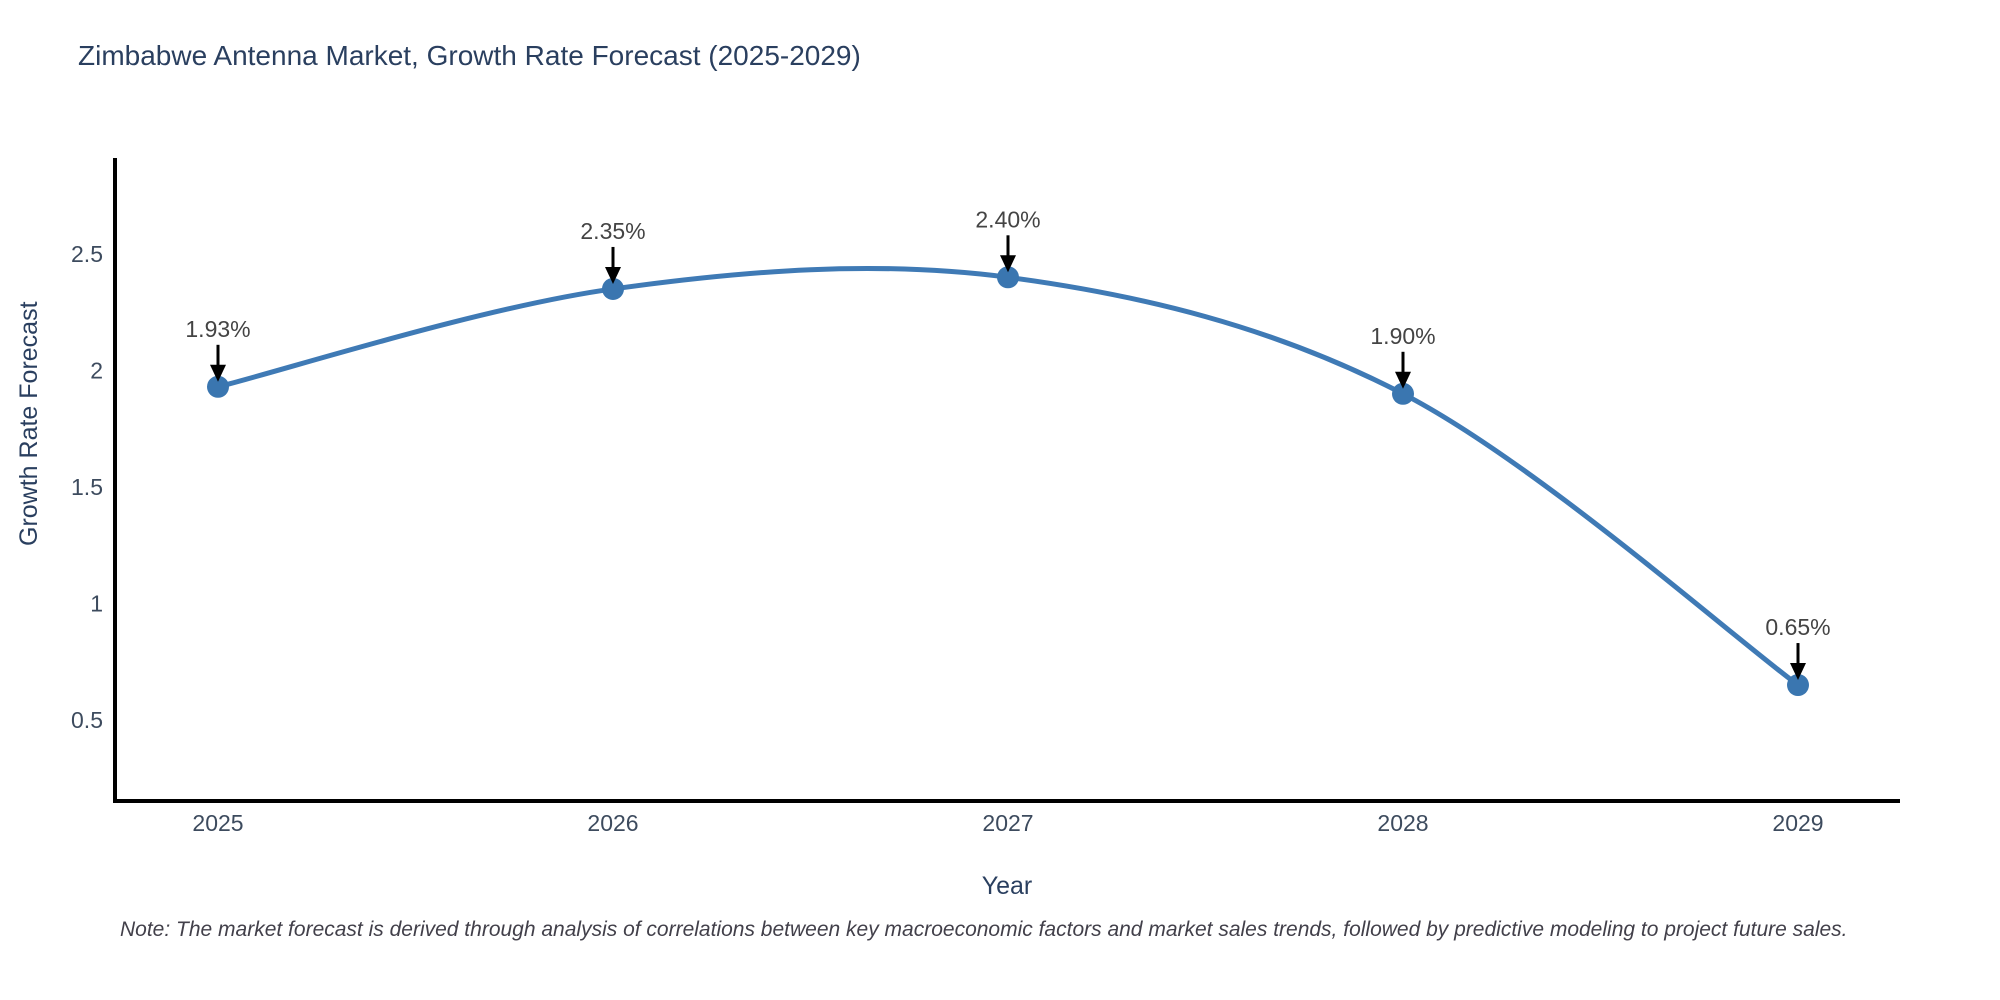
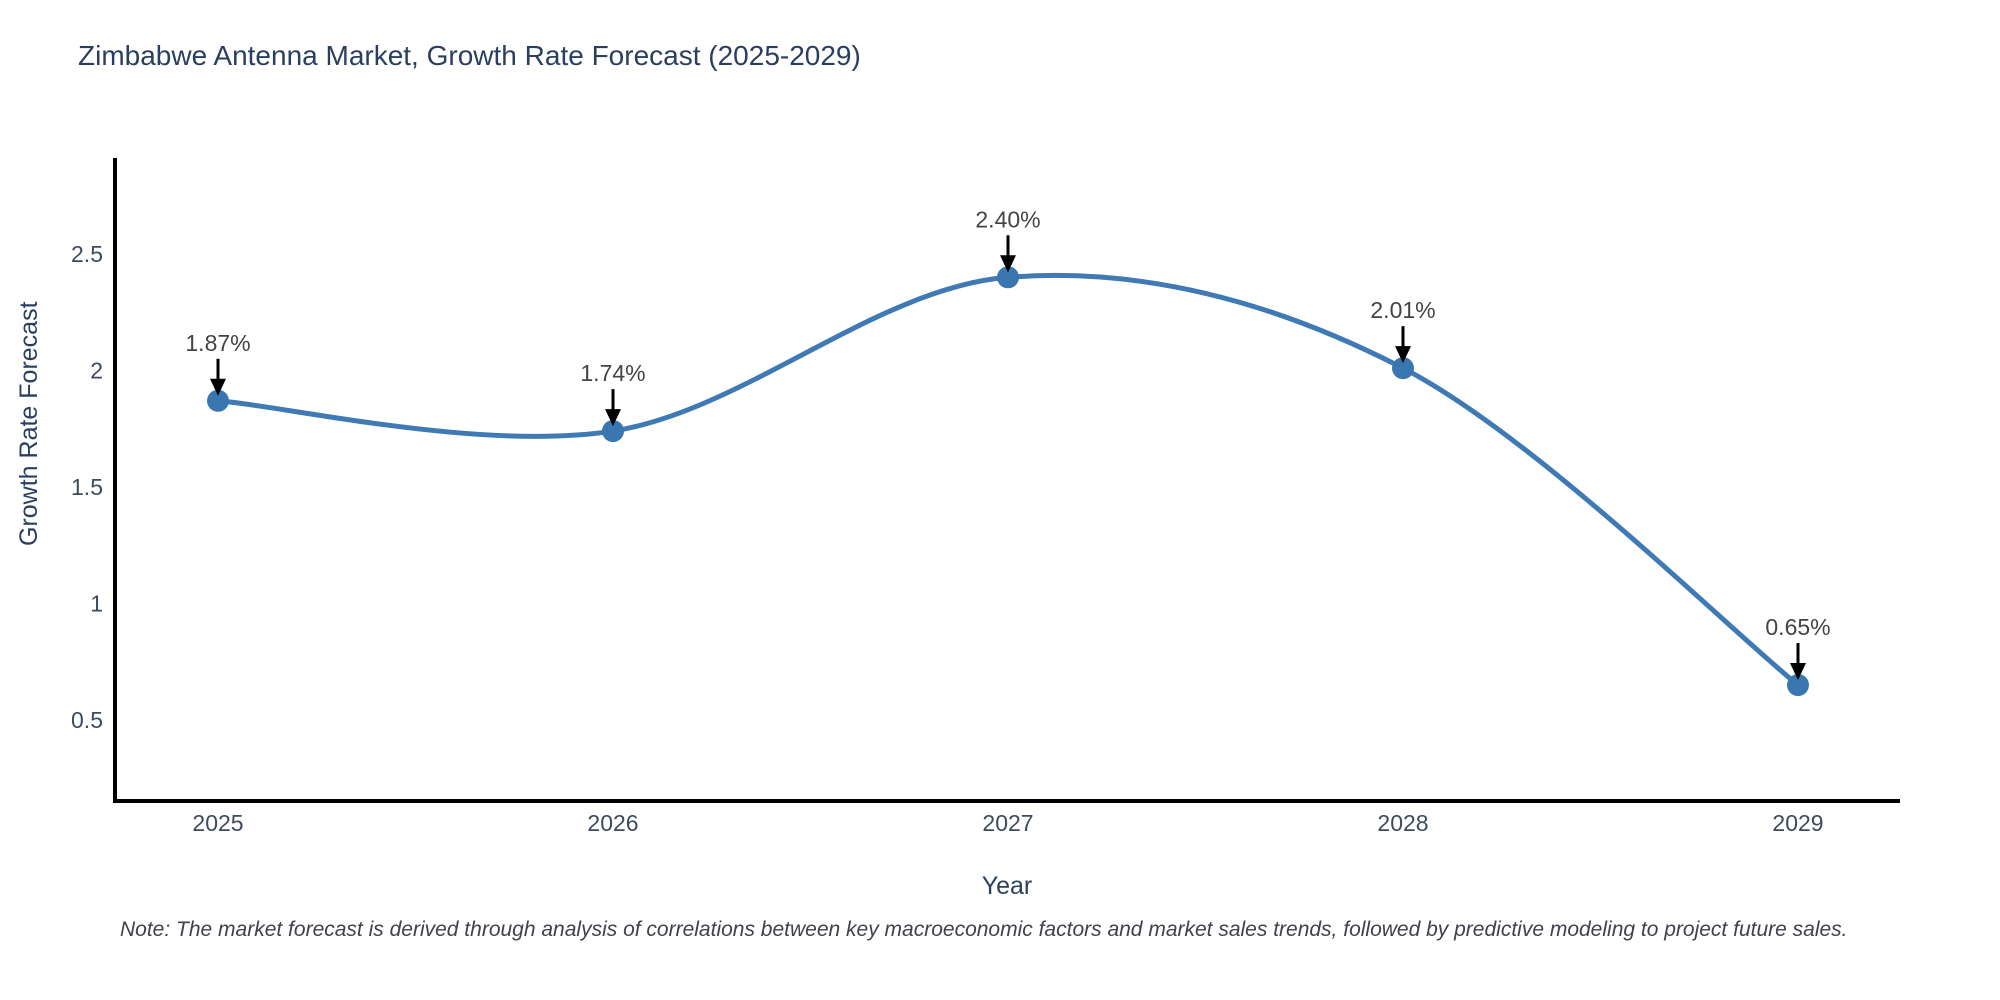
2025: 1.93% -> 1.87%
2026: 2.35% -> 1.74%
2028: 1.90% -> 2.01%
